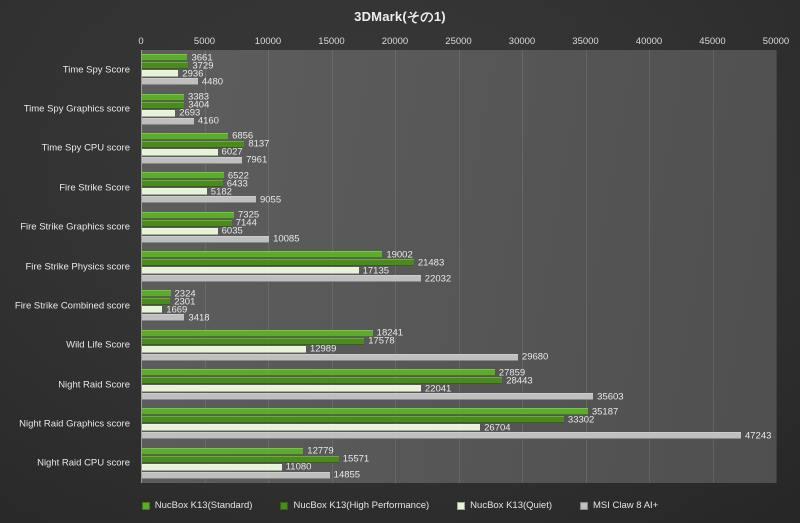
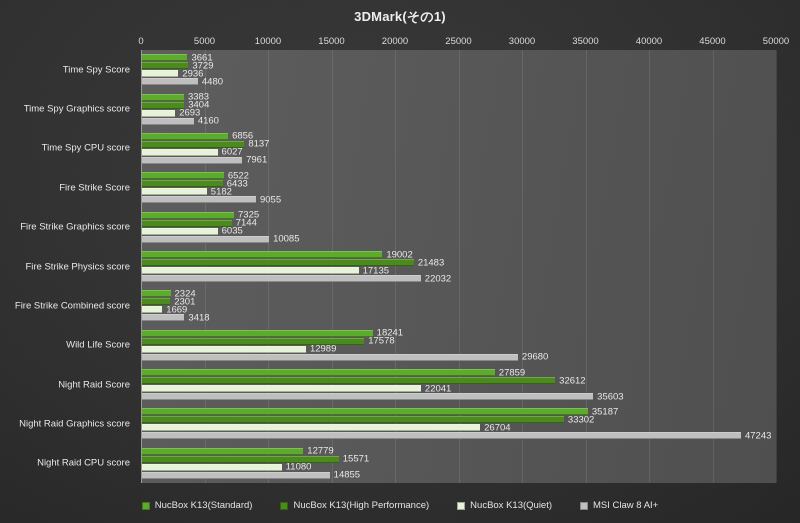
NucBox K13(High Performance)/Night Raid Score: 28443 -> 32612
